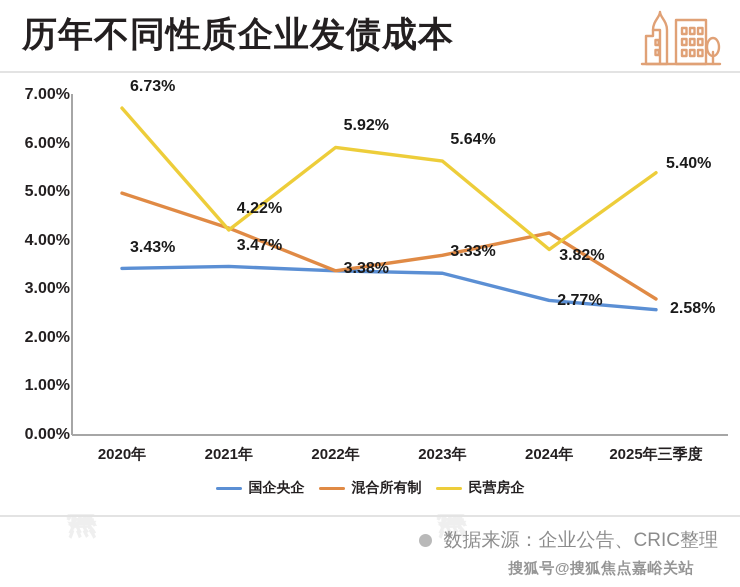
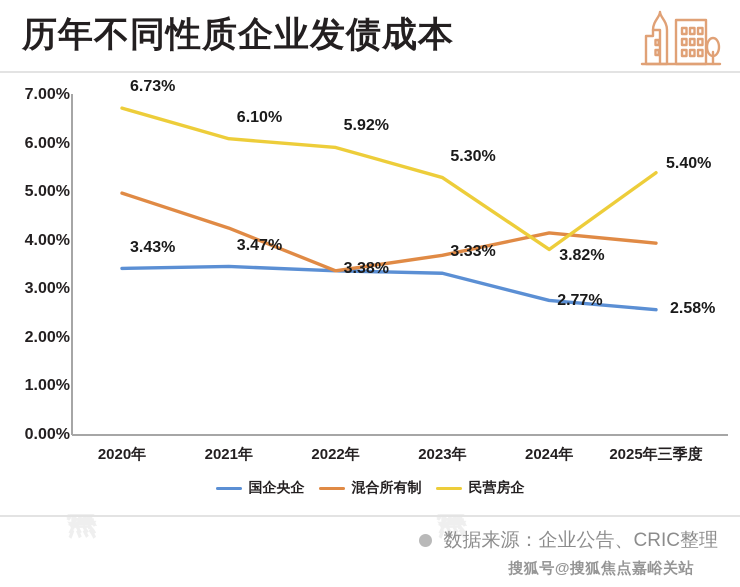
民营房企/2021年: 4.22% -> 6.10%
民营房企/2023年: 5.64% -> 5.30%
混合所有制/2025年三季度: 2.8% -> 4.0%
